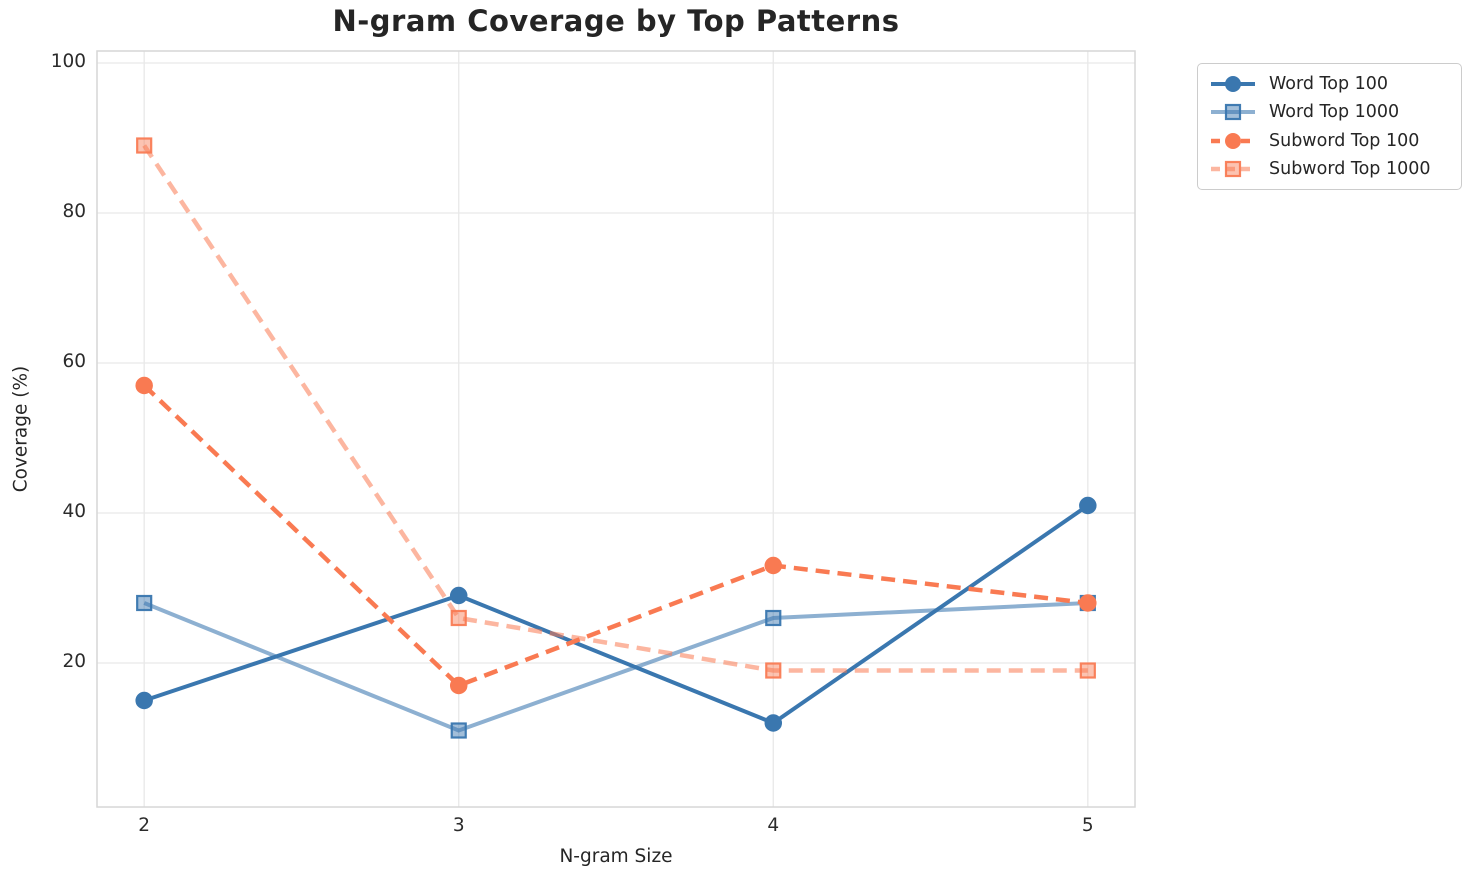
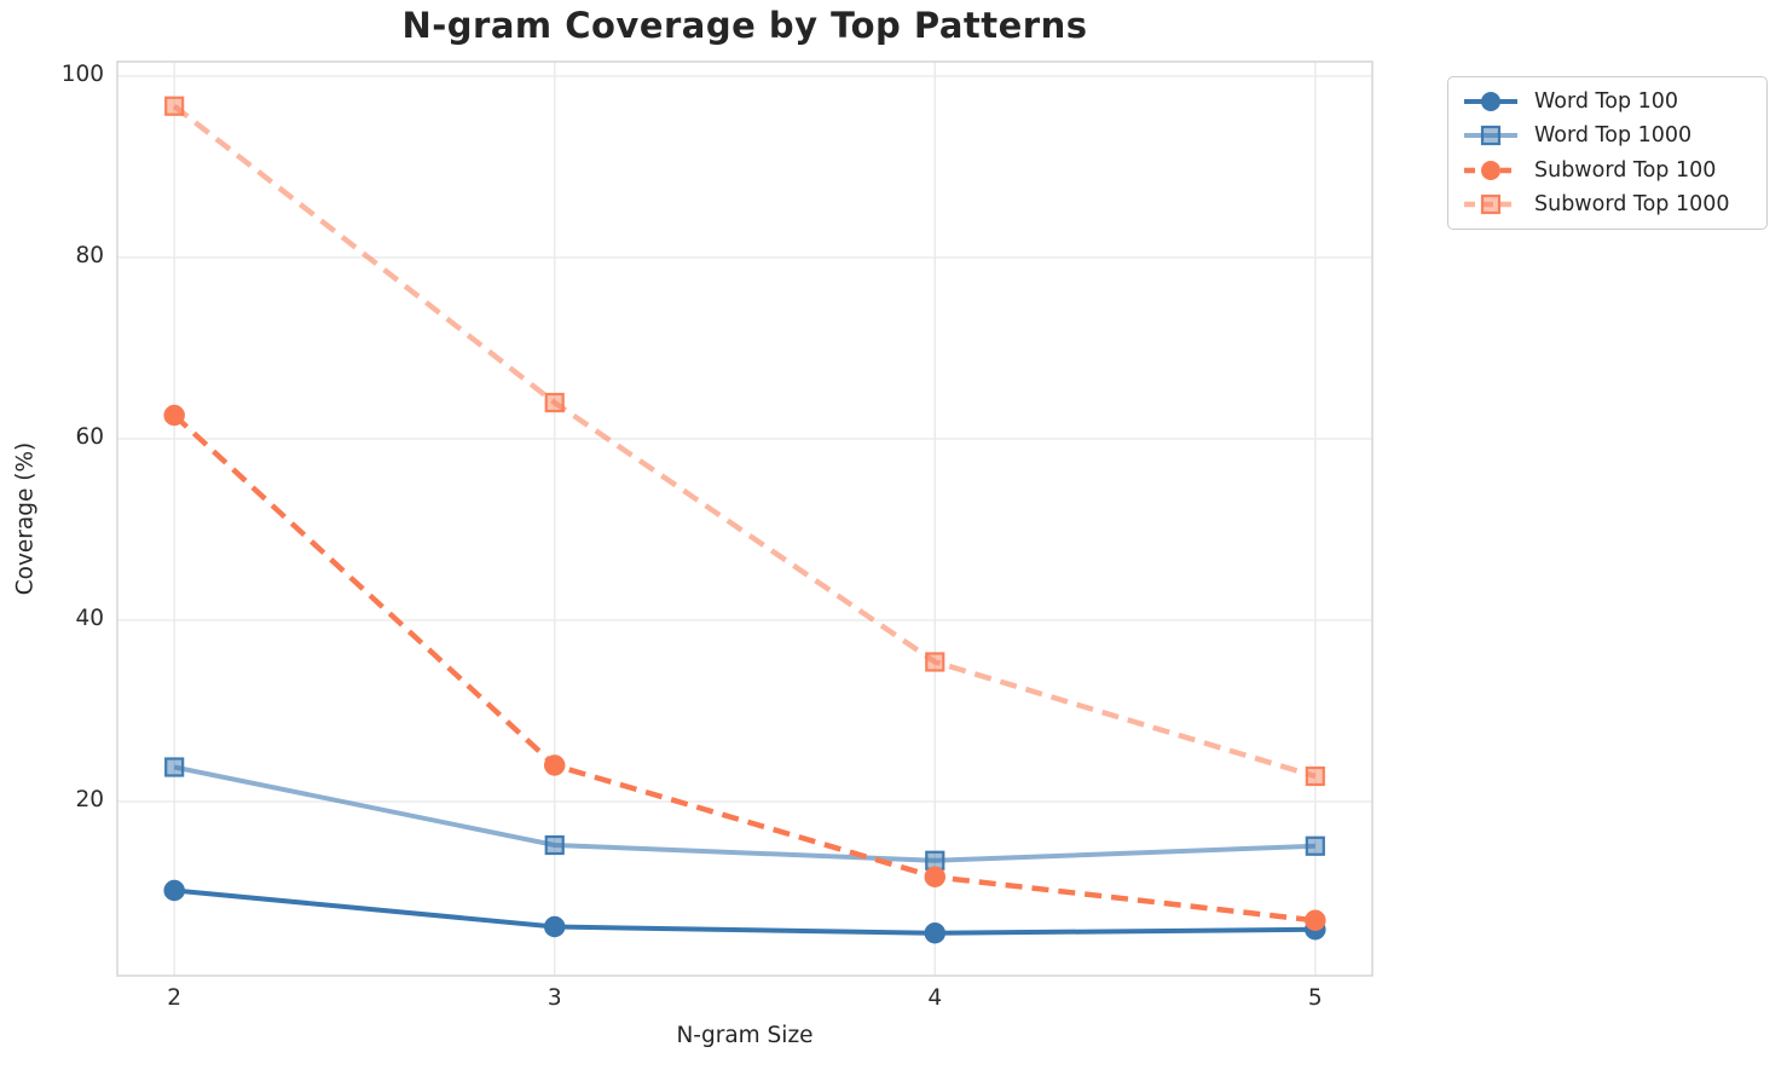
Word Top 100/2: 15 -> 10
Word Top 1000/2: 28 -> 24
Subword Top 100/2: 57 -> 63
Subword Top 1000/2: 89 -> 97
Word Top 100/3: 29 -> 6
Word Top 1000/3: 11 -> 15
Subword Top 100/3: 17 -> 24
Subword Top 1000/3: 26 -> 64
Word Top 100/4: 12 -> 6
Word Top 1000/4: 26 -> 14
Subword Top 100/4: 33 -> 12
Subword Top 1000/4: 19 -> 35
Word Top 100/5: 41 -> 6
Word Top 1000/5: 28 -> 15
Subword Top 100/5: 28 -> 7
Subword Top 1000/5: 19 -> 23
